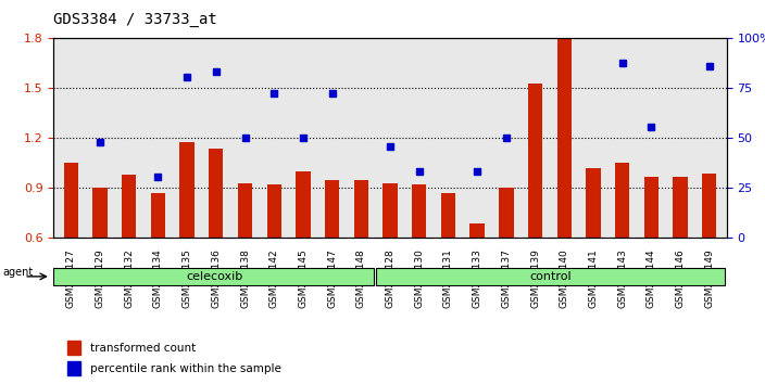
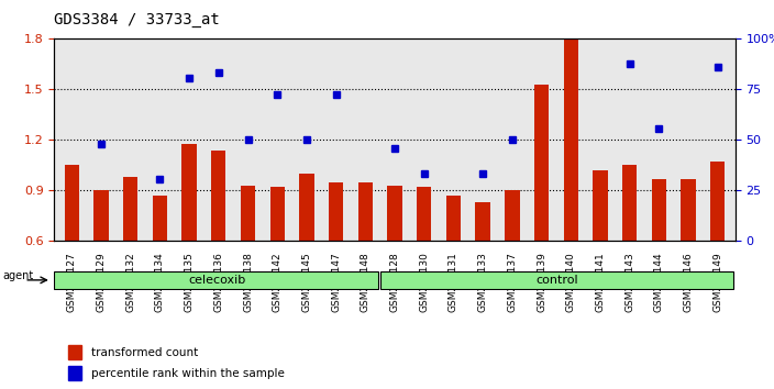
GSM283133: 0.69 -> 0.83
GSM283149: 0.99 -> 1.07
